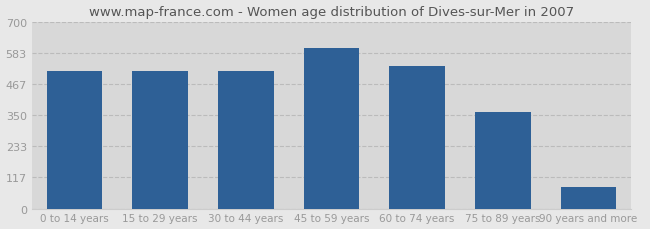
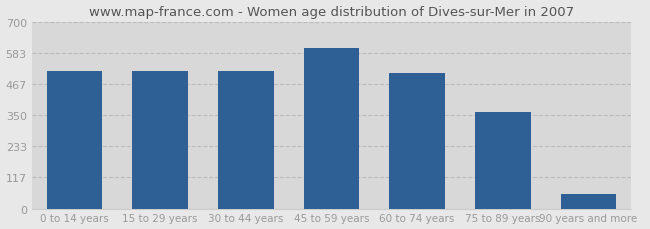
60 to 74 years: 535 -> 508
90 years and more: 80 -> 55
